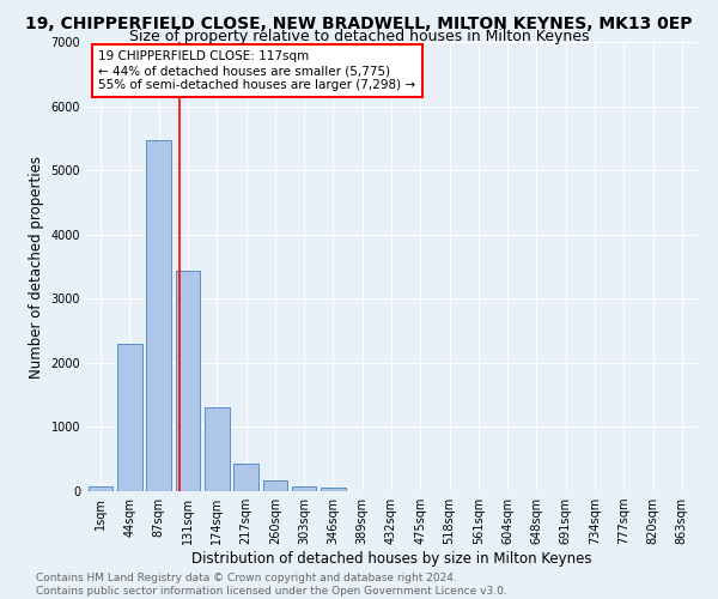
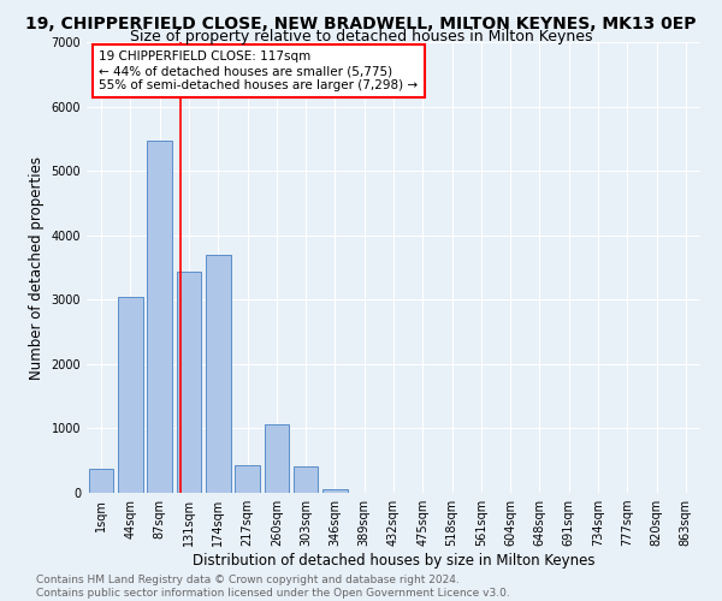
1sqm: 70 -> 380
44sqm: 2300 -> 3040
174sqm: 1310 -> 3700
260sqm: 160 -> 1060
303sqm: 80 -> 420
